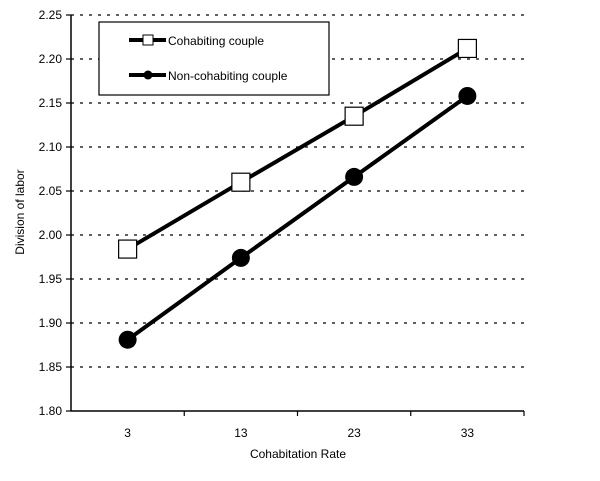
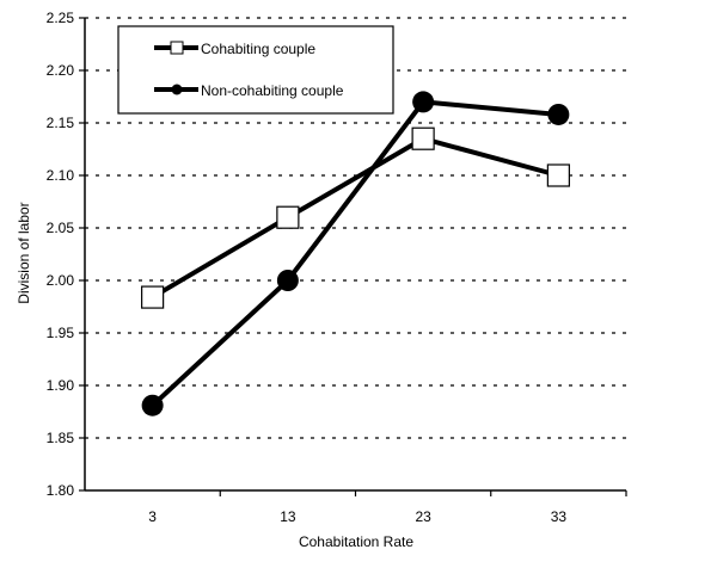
Non-cohabiting couple/13: 1.97 -> 2.00
Non-cohabiting couple/23: 2.07 -> 2.17
Cohabiting couple/33: 2.21 -> 2.10
